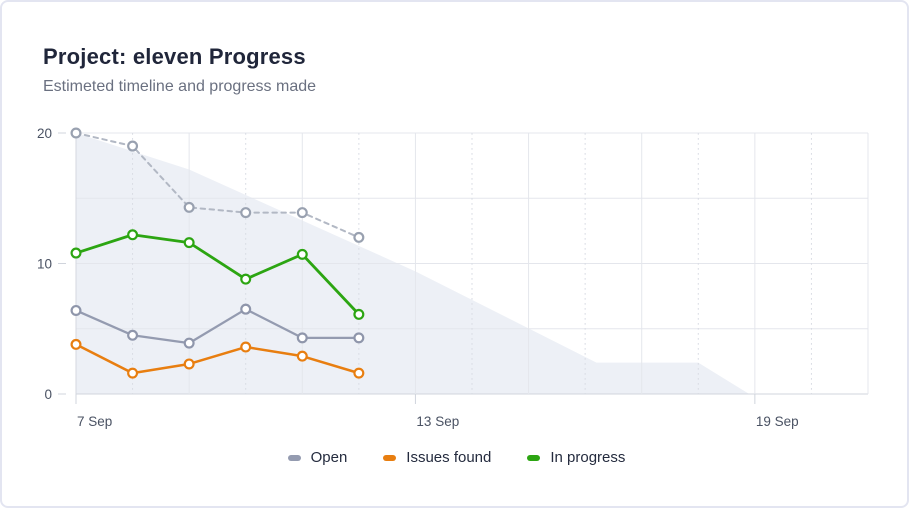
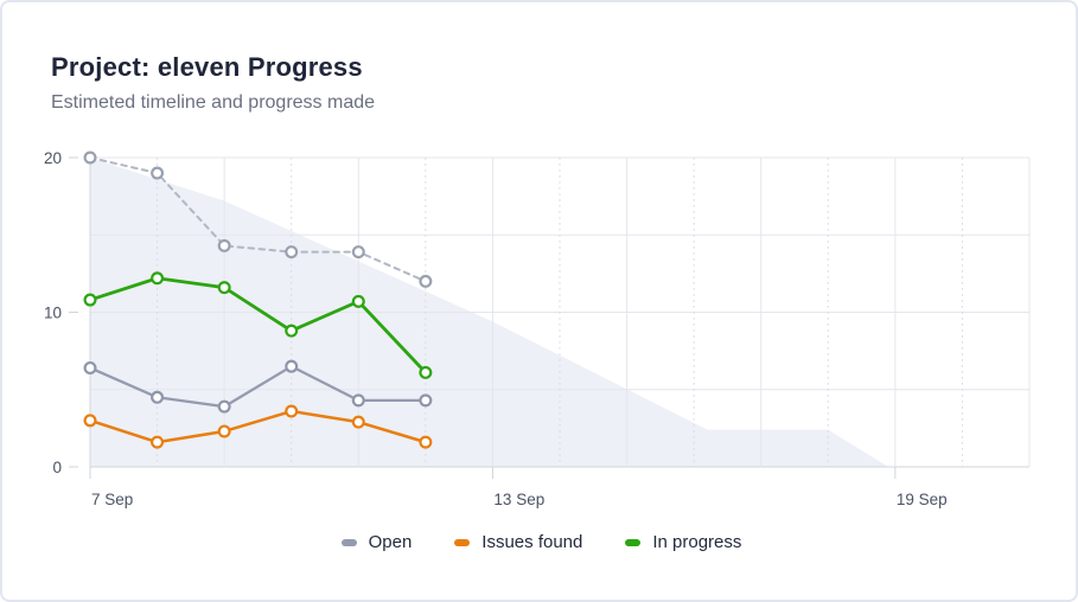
Issues found/7 Sep: 3.8 -> 3.0
